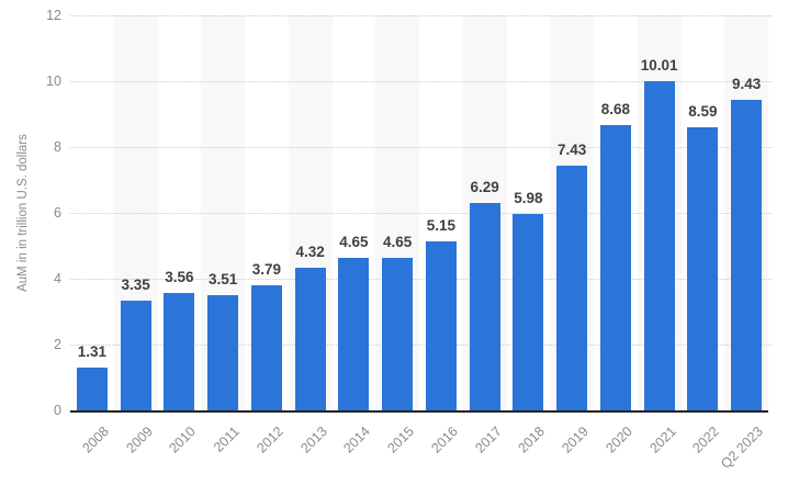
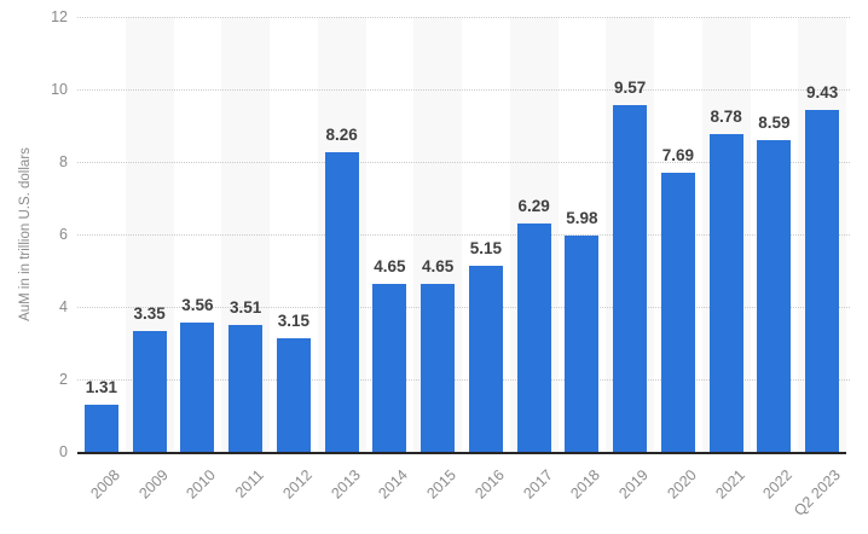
2012: 3.79 -> 3.15
2013: 4.32 -> 8.26
2019: 7.43 -> 9.57
2020: 8.68 -> 7.69
2021: 10.01 -> 8.78
